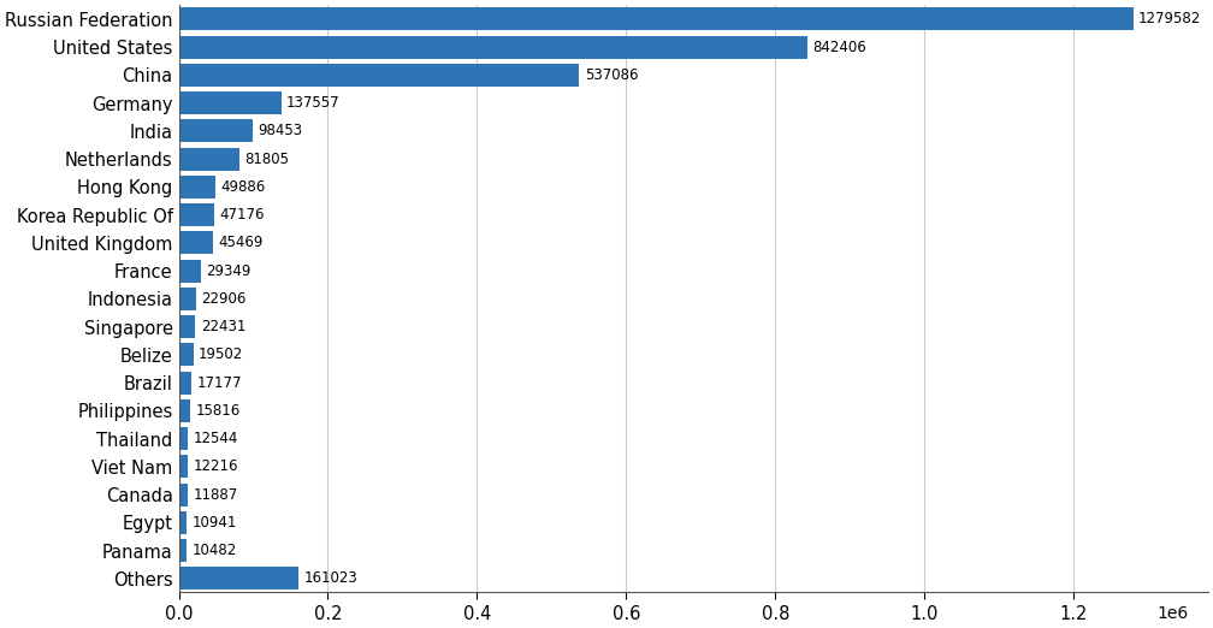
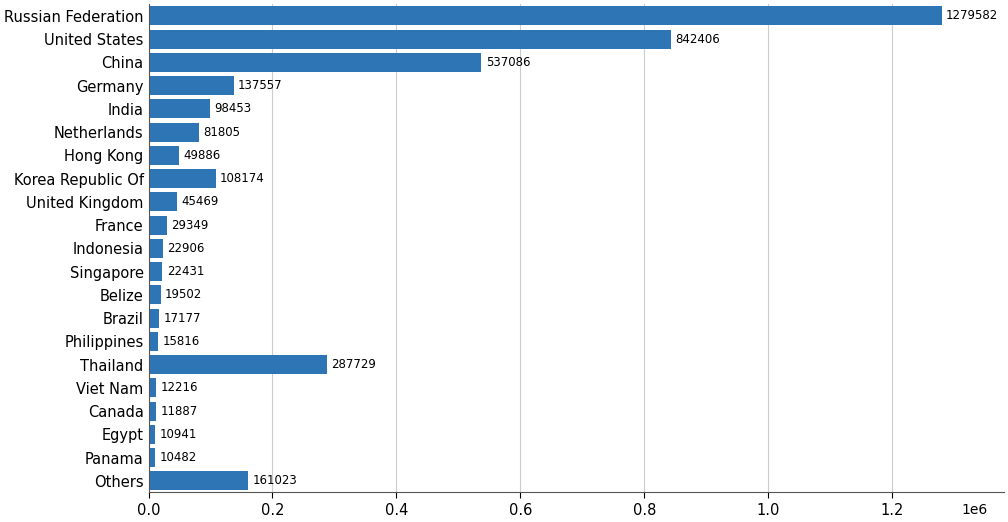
Korea Republic Of: 47176 -> 108174
Thailand: 12544 -> 287729
